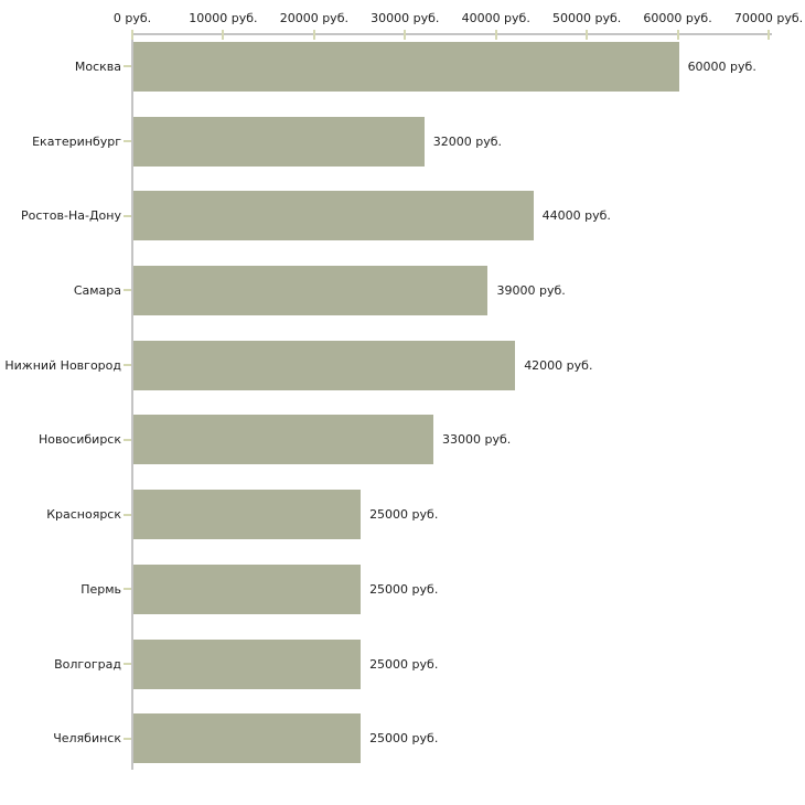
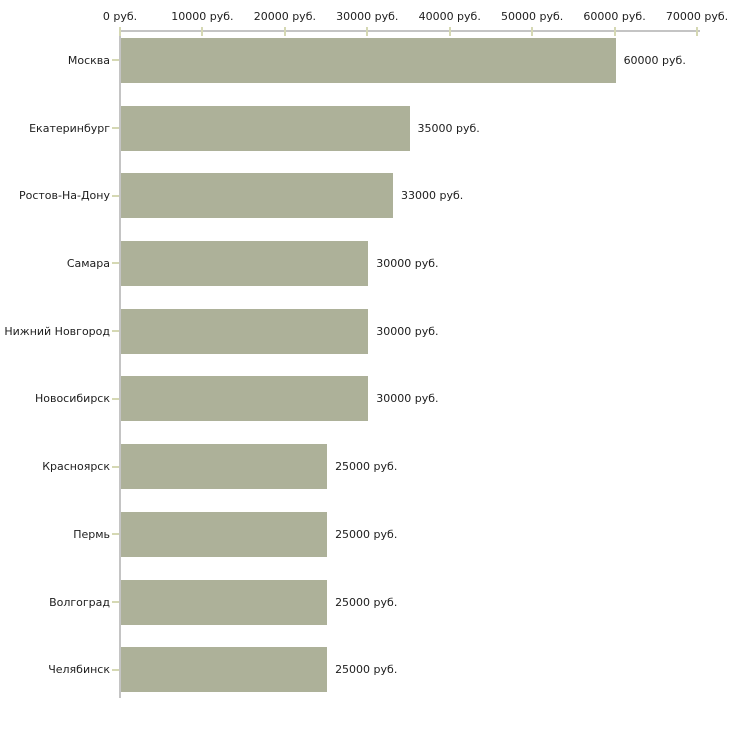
Екатеринбург: 32000 -> 35000
Ростов-На-Дону: 44000 -> 33000
Самара: 39000 -> 30000
Нижний Новгород: 42000 -> 30000
Новосибирск: 33000 -> 30000
